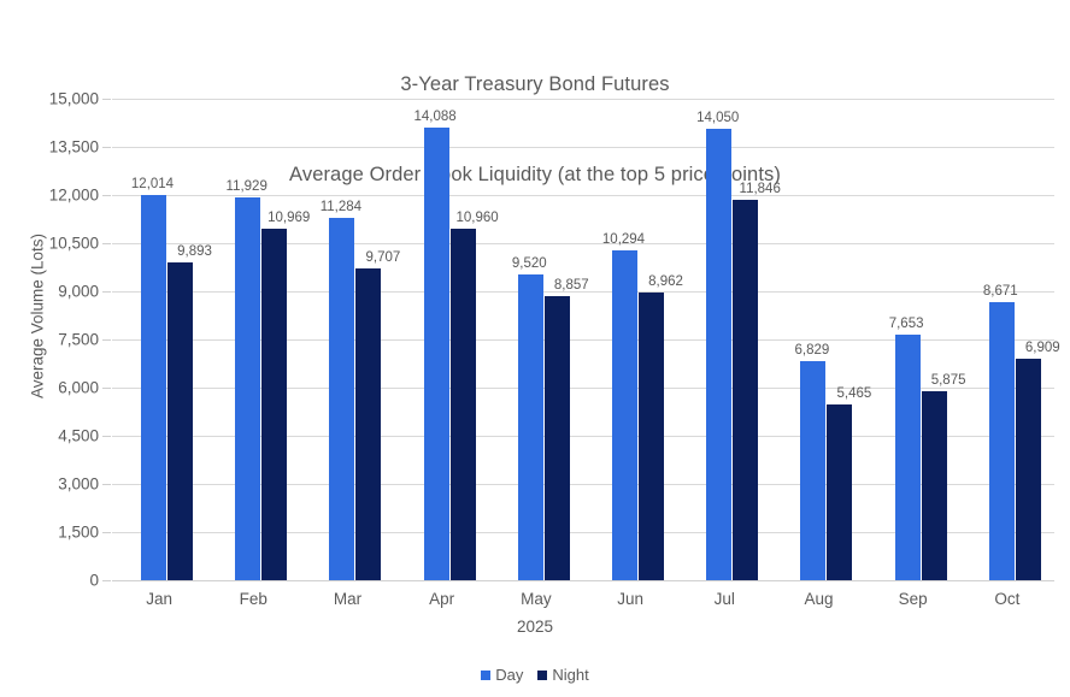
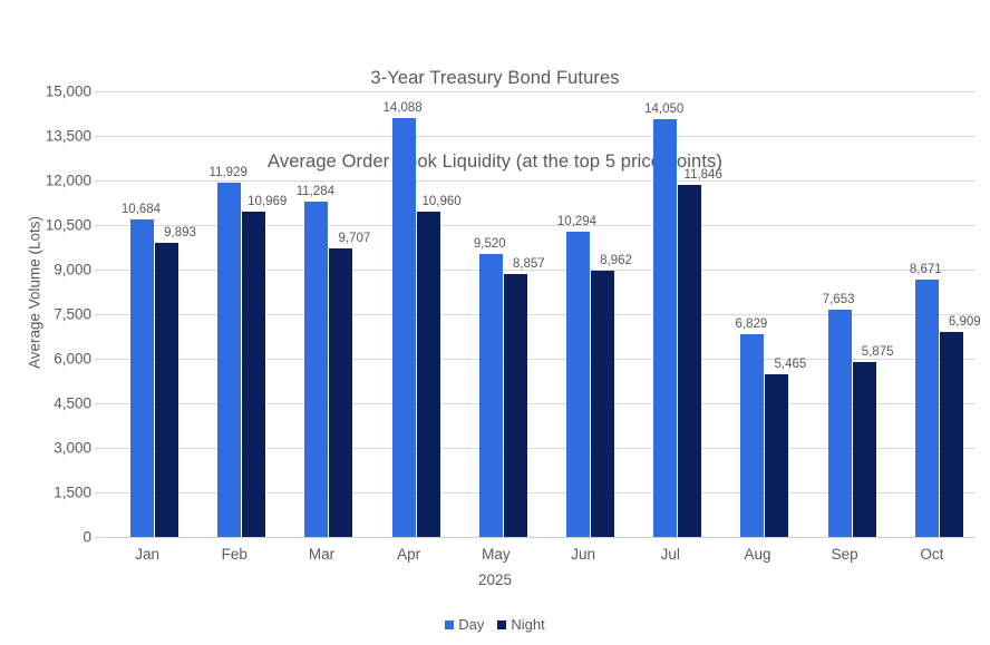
Day/Jan: 12,014 -> 10,684
